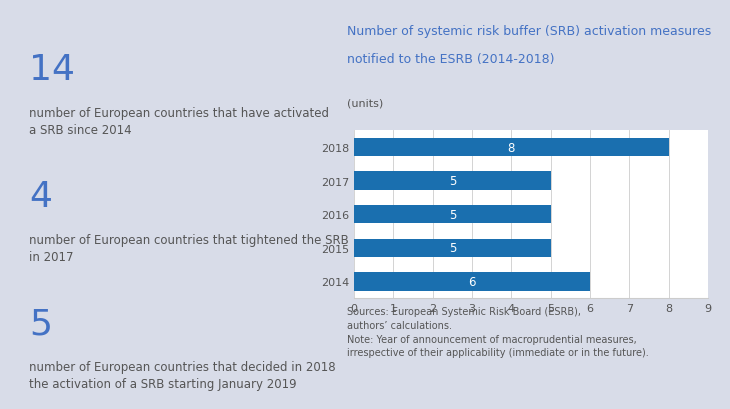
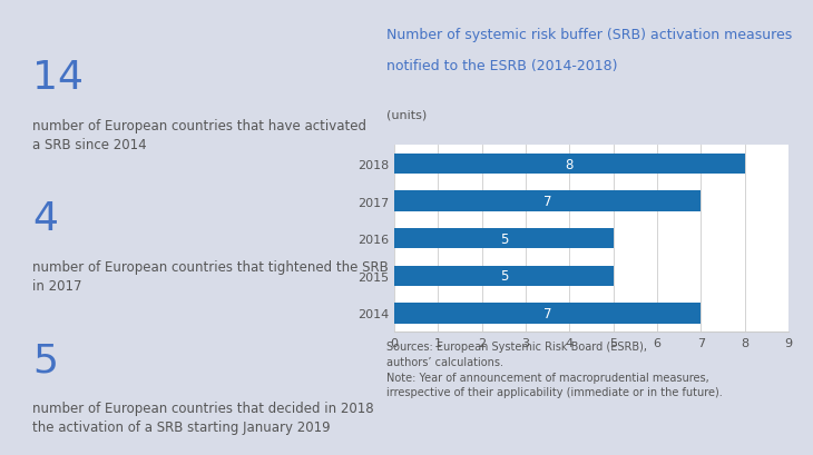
2017: 5 -> 7
2014: 6 -> 7
